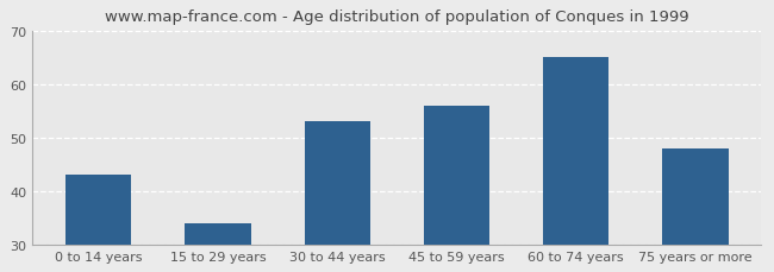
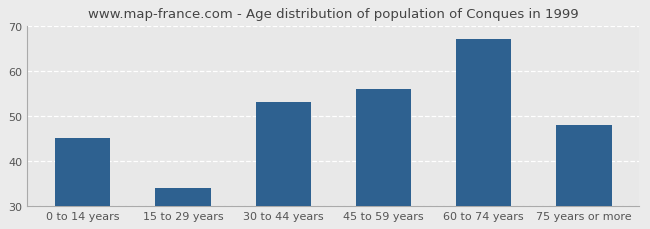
0 to 14 years: 43 -> 45
60 to 74 years: 65 -> 67
